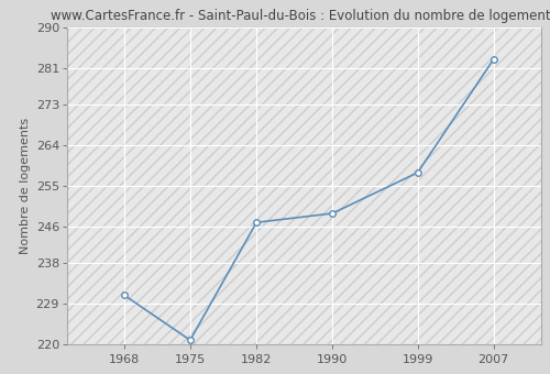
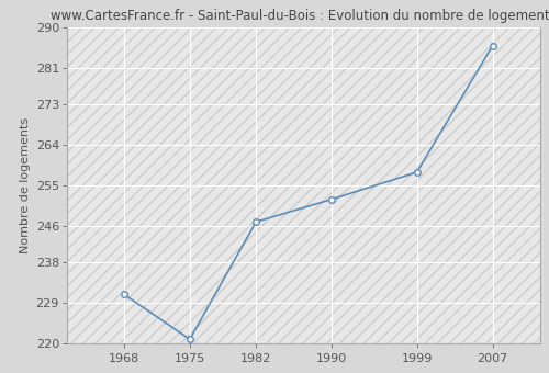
1990: 249 -> 252
2007: 283 -> 286
